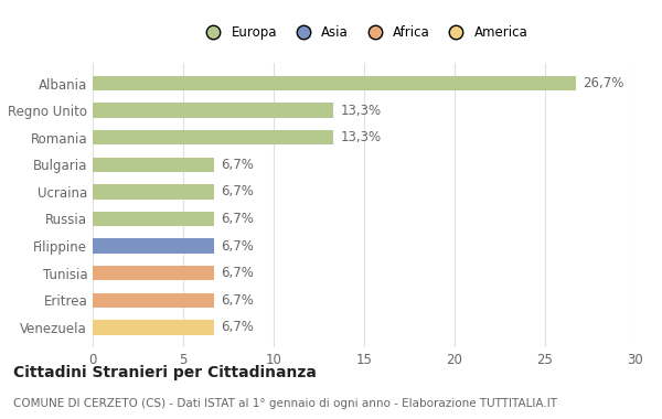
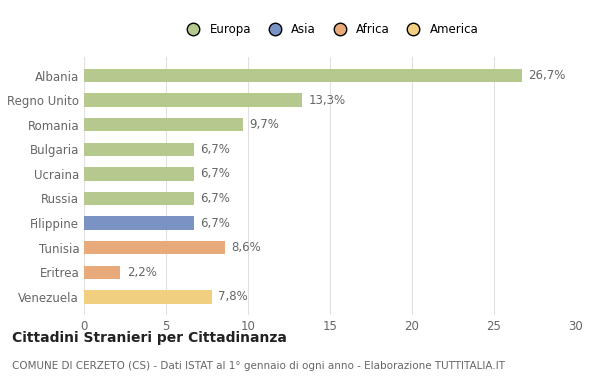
Romania: 13,3% -> 9,7%
Tunisia: 6,7% -> 8,6%
Eritrea: 6,7% -> 2,2%
Venezuela: 6,7% -> 7,8%
